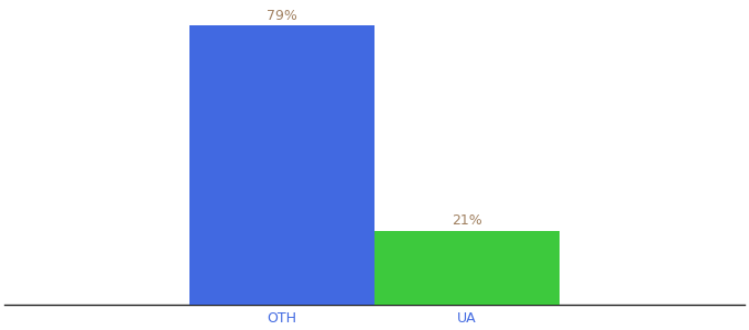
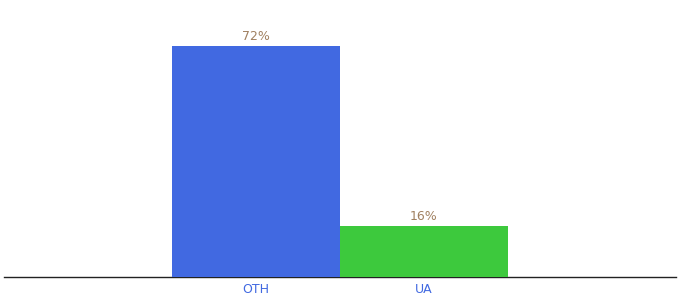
OTH: 79% -> 72%
UA: 21% -> 16%
